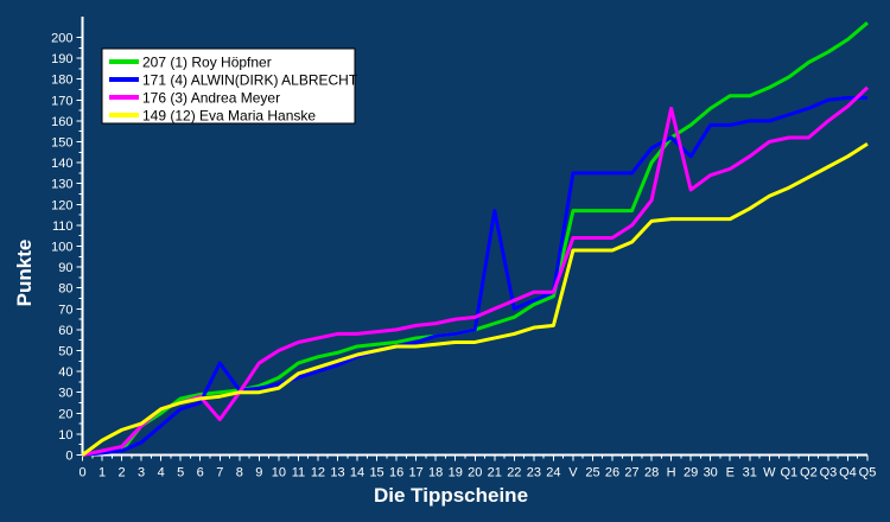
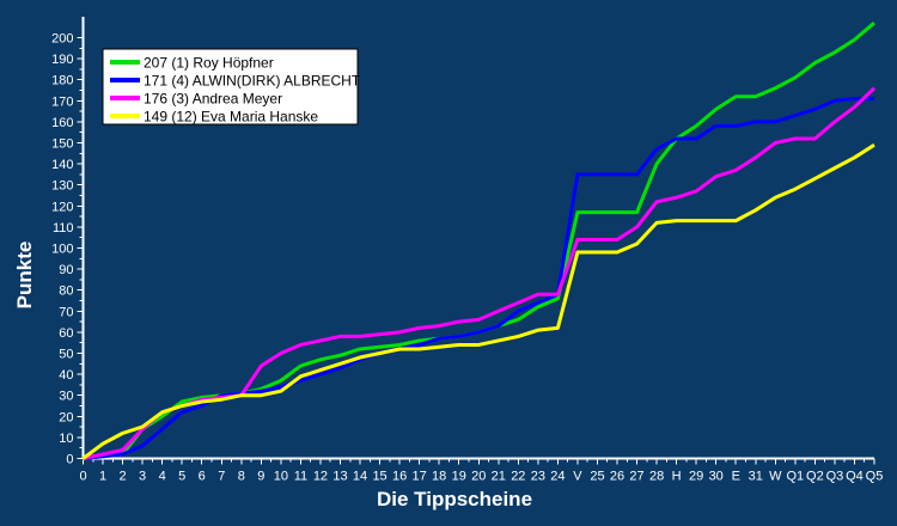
171 (4) ALWIN(DIRK) ALBRECHT/7: 44 -> 30
176 (3) Andrea Meyer/7: 17 -> 29
171 (4) ALWIN(DIRK) ALBRECHT/21: 117 -> 63
176 (3) Andrea Meyer/H: 166 -> 124
171 (4) ALWIN(DIRK) ALBRECHT/29: 143 -> 152
